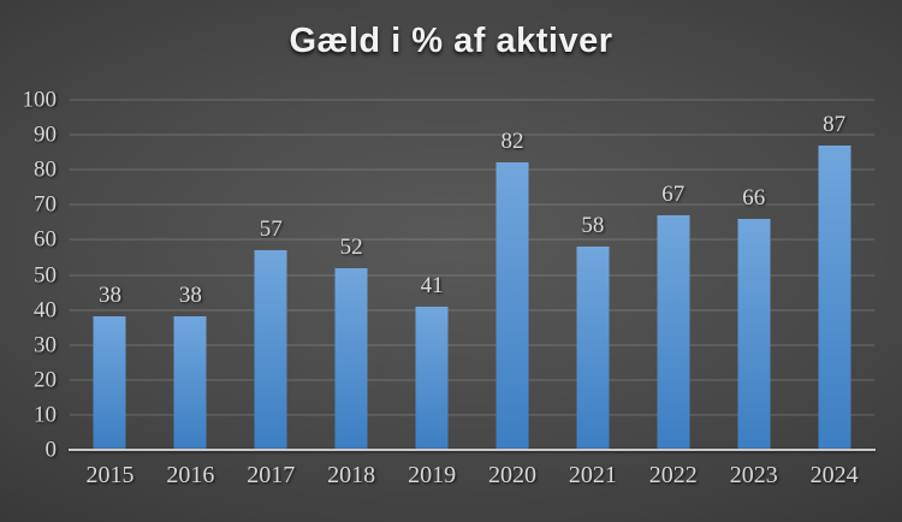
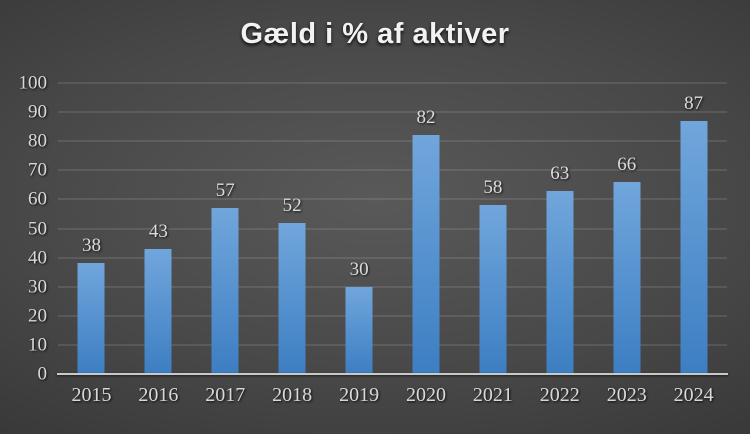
2016: 38 -> 43
2019: 41 -> 30
2022: 67 -> 63
